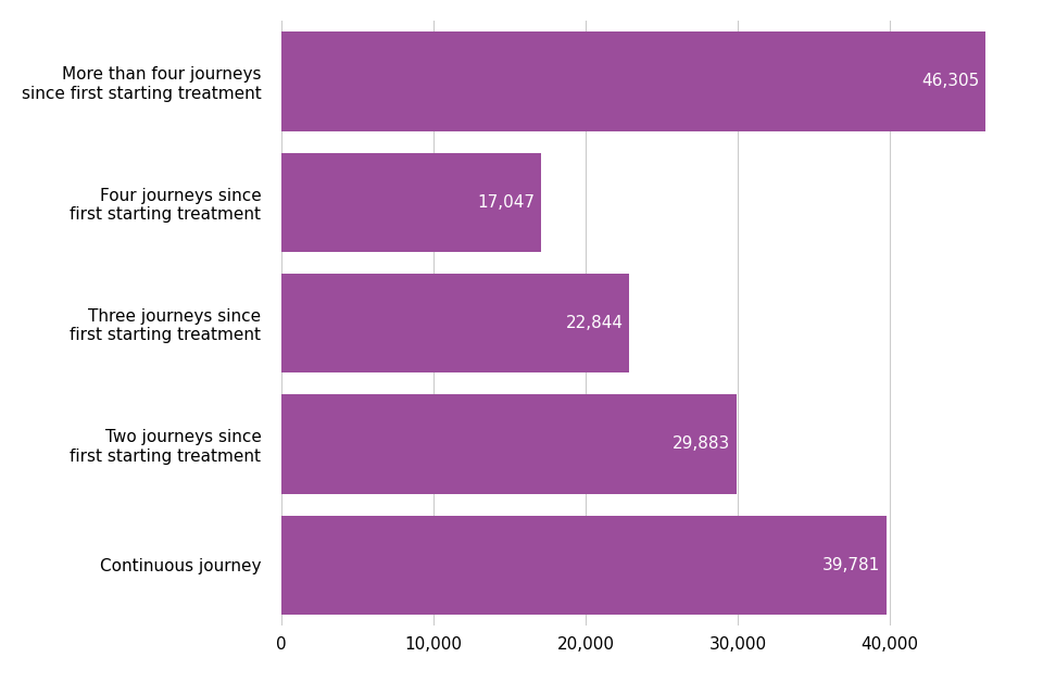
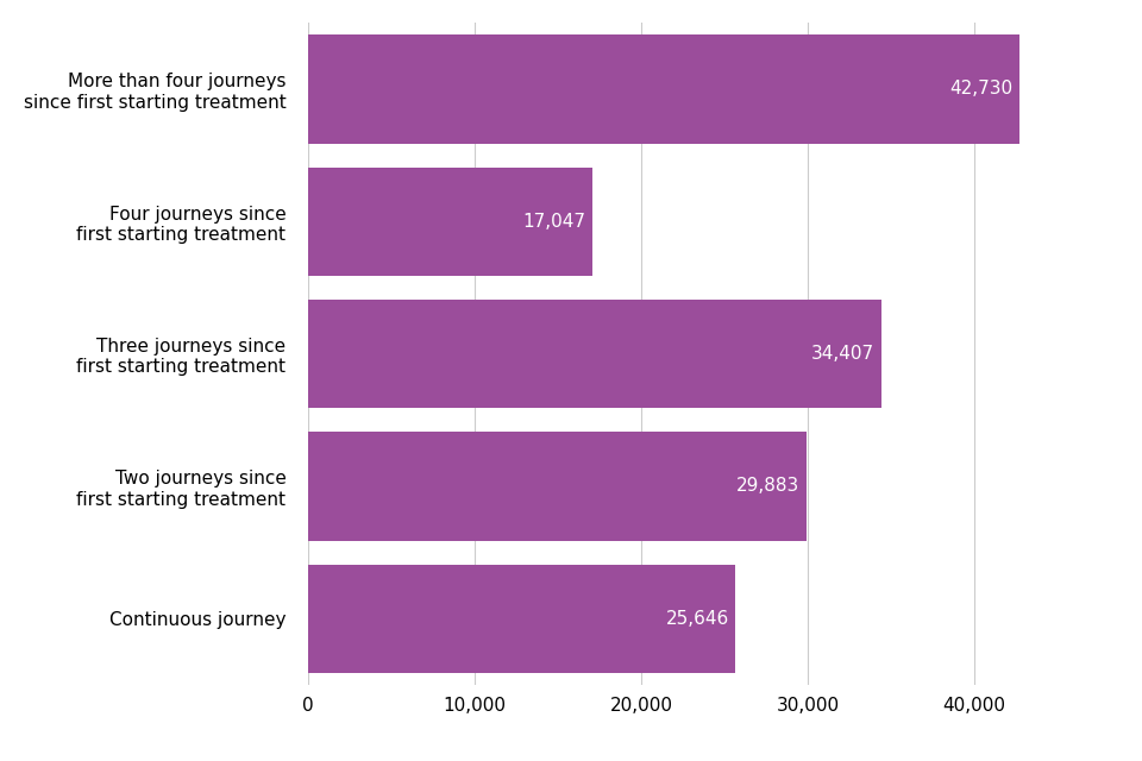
More than four journeys since first starting treatment: 46,305 -> 42,730
Three journeys since first starting treatment: 22,844 -> 34,407
Continuous journey: 39,781 -> 25,646
